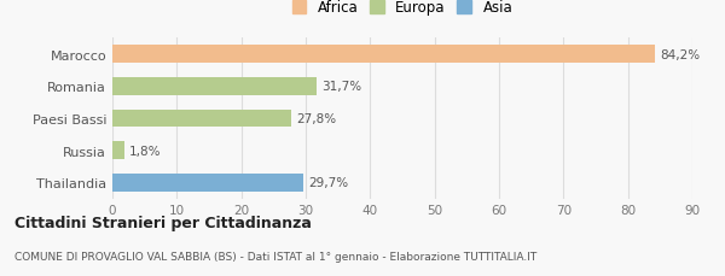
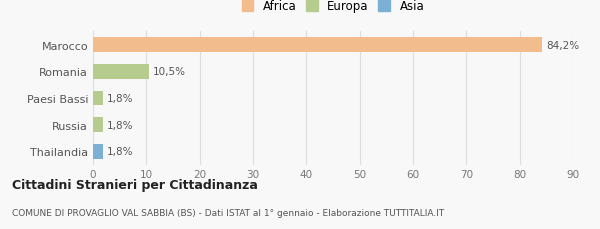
Romania: 31,7% -> 10,5%
Paesi Bassi: 27,8% -> 1,8%
Thailandia: 29,7% -> 1,8%
